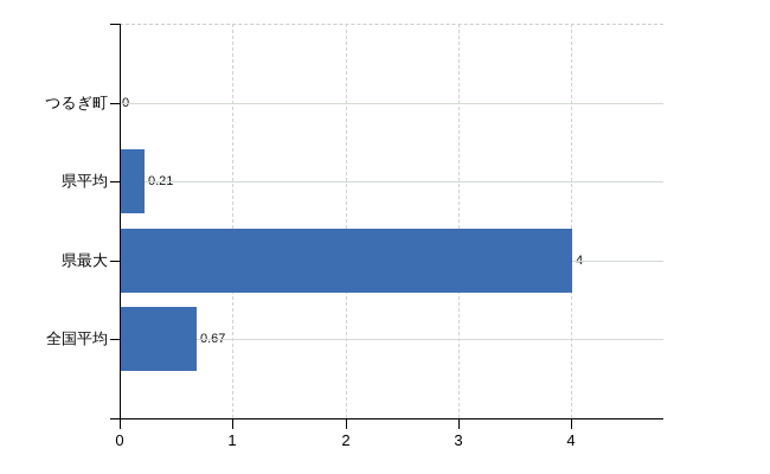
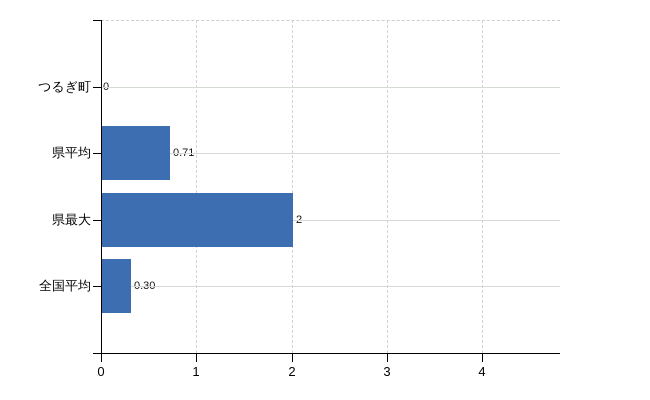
県平均: 0.21 -> 0.71
県最大: 4 -> 2
全国平均: 0.67 -> 0.30
